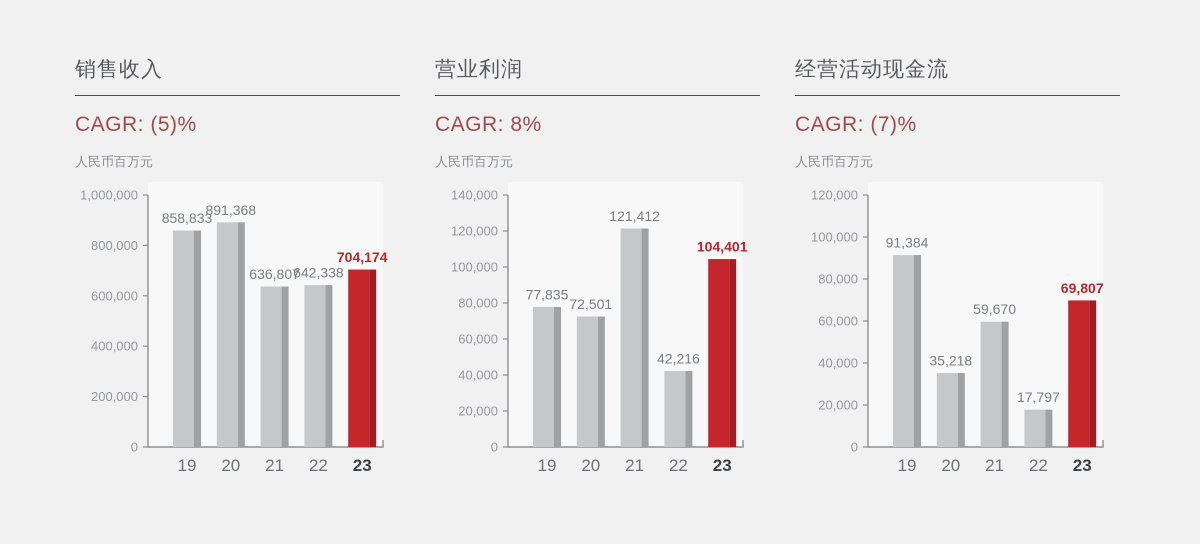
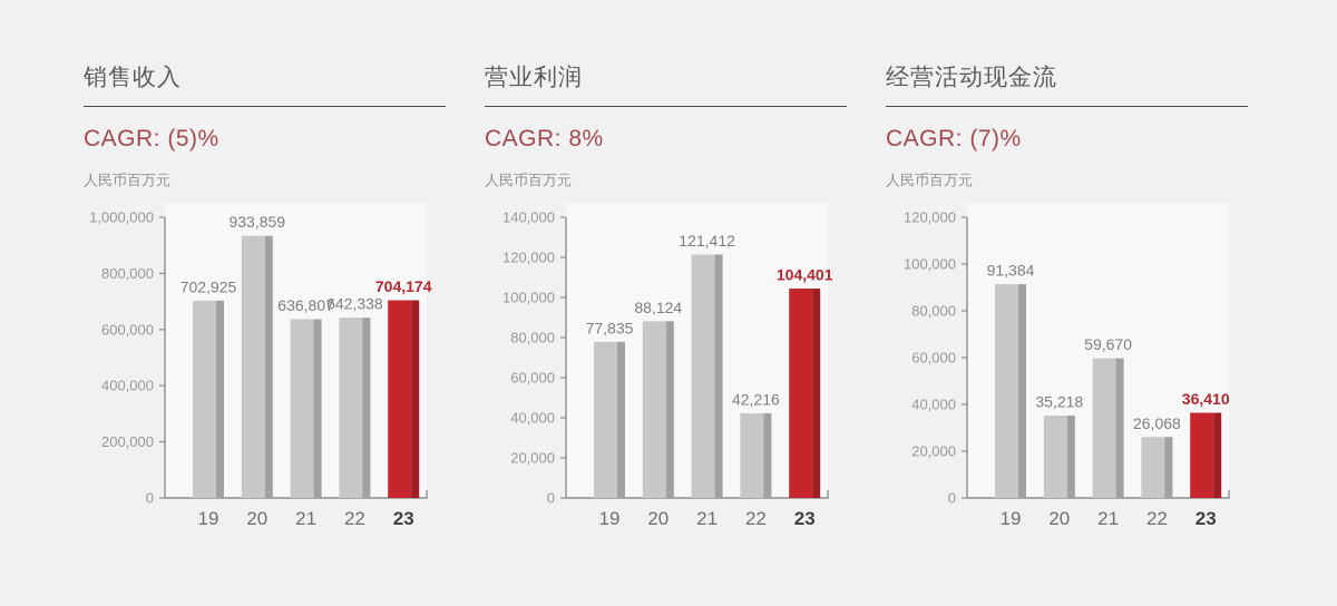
销售收入/19: 858,833 -> 702,925
销售收入/20: 891,368 -> 933,859
营业利润/20: 72,501 -> 88,124
经营活动现金流/22: 17,797 -> 26,068
经营活动现金流/23: 69,807 -> 36,410
